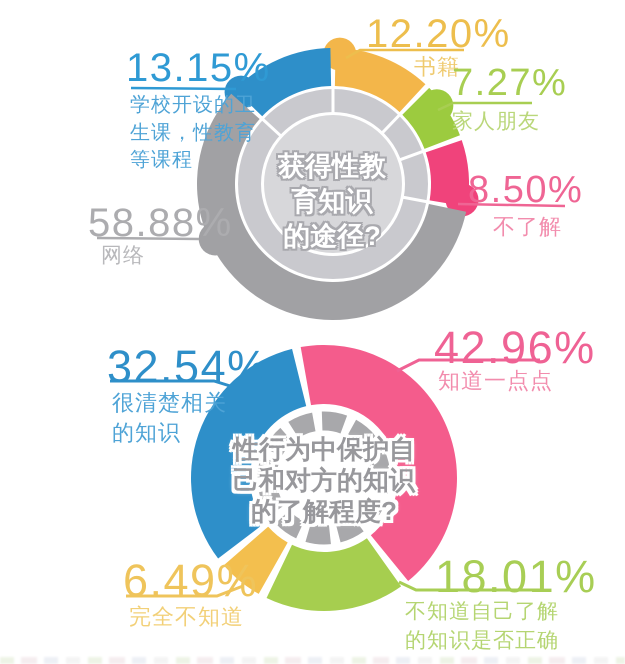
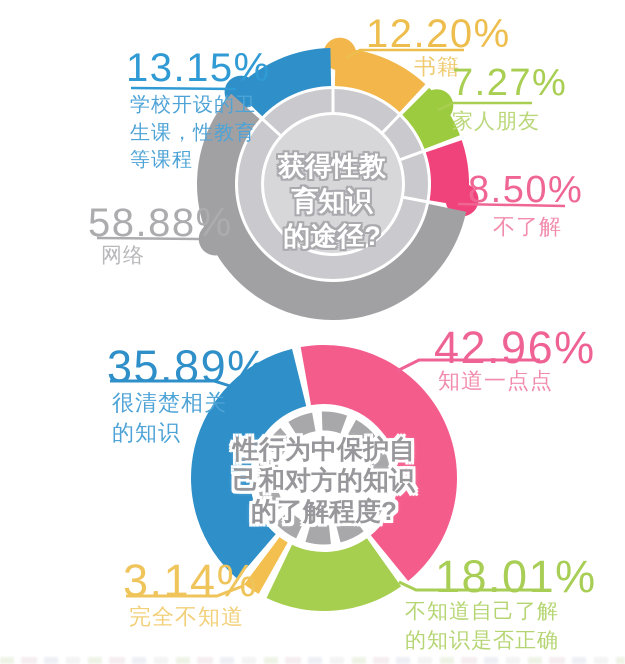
性行为中保护自 己和对方的知识 的了解程度?/完全不知道: 6.49% -> 3.14%
性行为中保护自 己和对方的知识 的了解程度?/很清楚相关 的知识: 32.54% -> 35.89%
